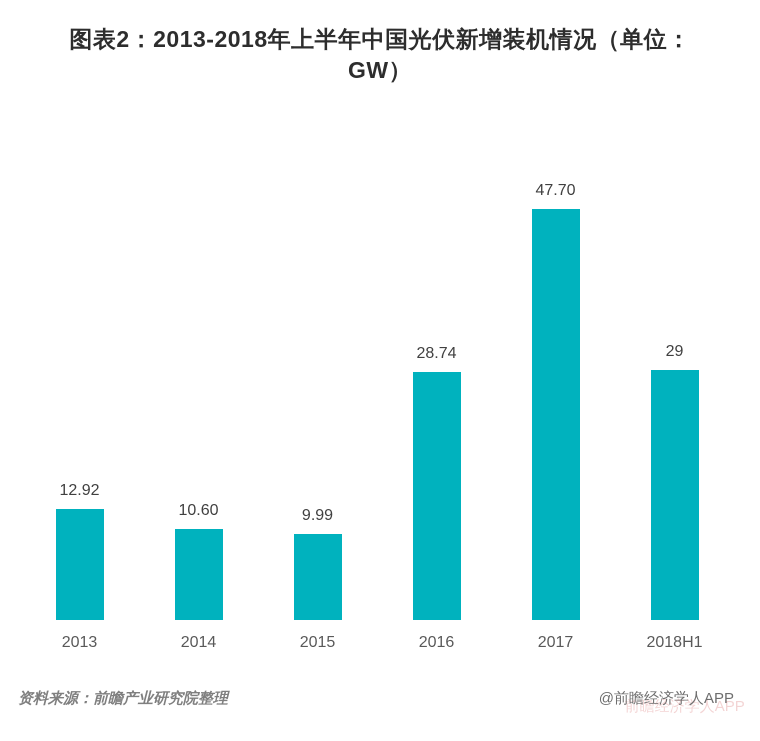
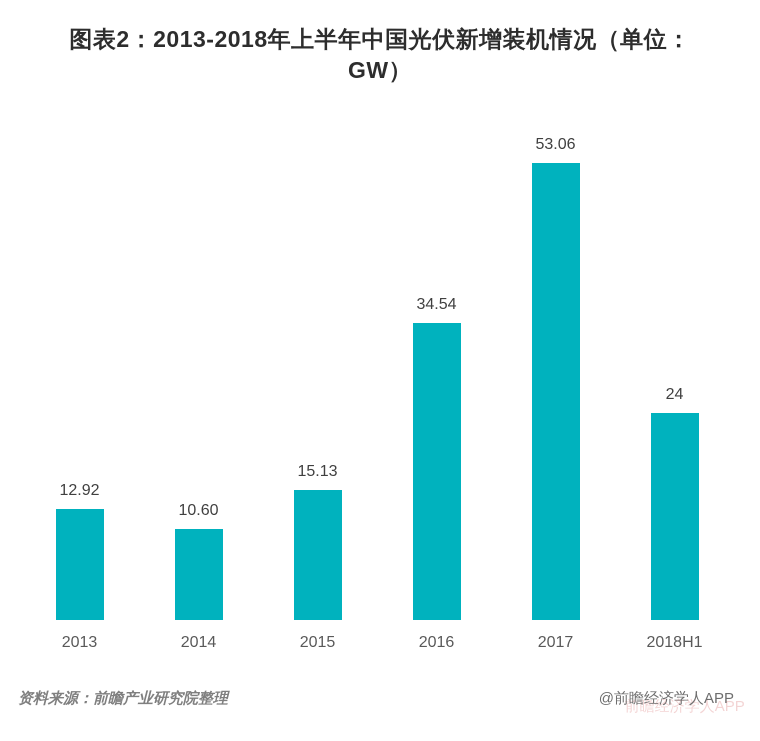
2015: 9.99 -> 15.13
2016: 28.74 -> 34.54
2017: 47.70 -> 53.06
2018H1: 29 -> 24
